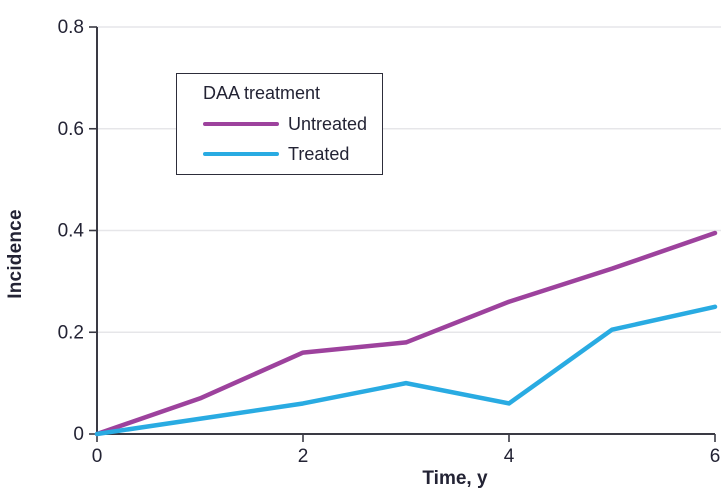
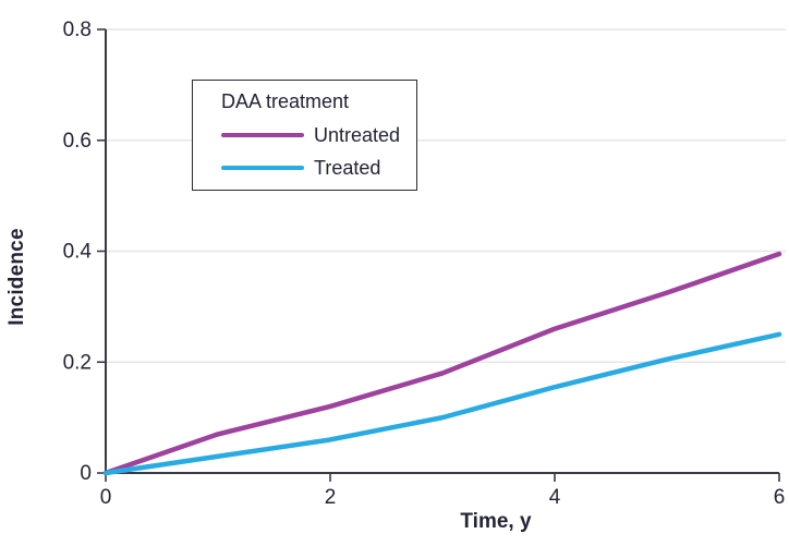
Untreated/2: 0.16 -> 0.12
Treated/4: 0.06 -> 0.15
